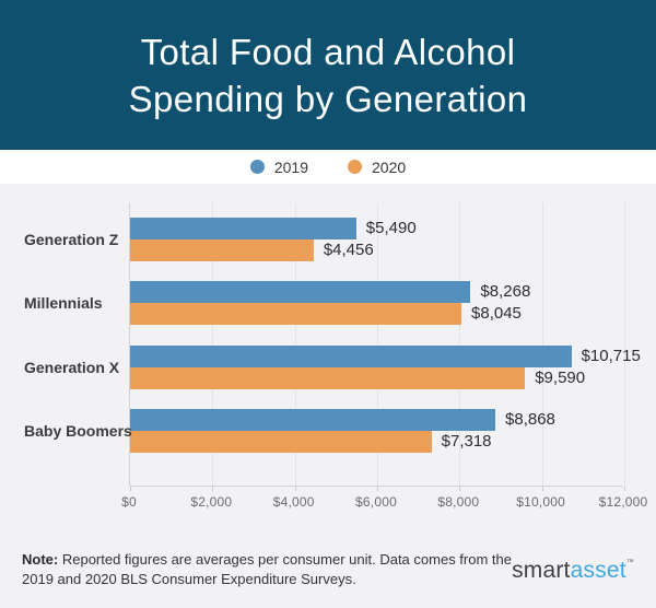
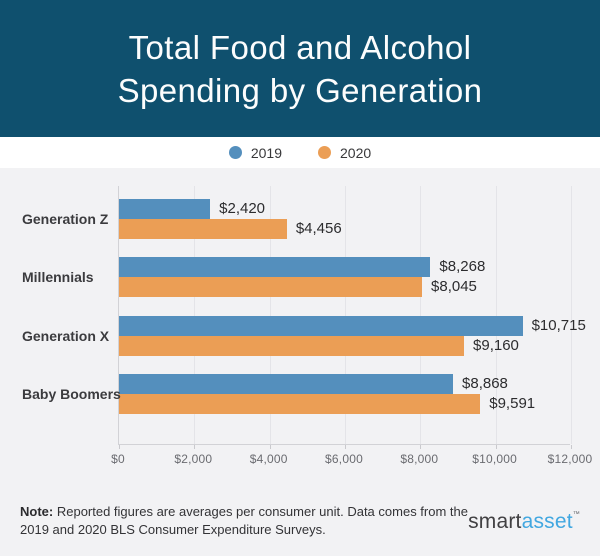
2019/Generation Z: $5,490 -> $2,420
2020/Generation X: $9,590 -> $9,160
2020/Baby Boomers: $7,318 -> $9,591
